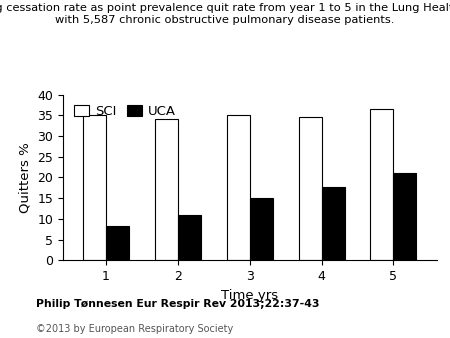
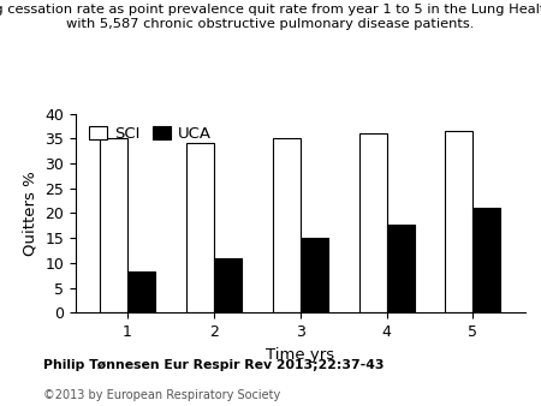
SCI/4: 34.5 -> 36.0
